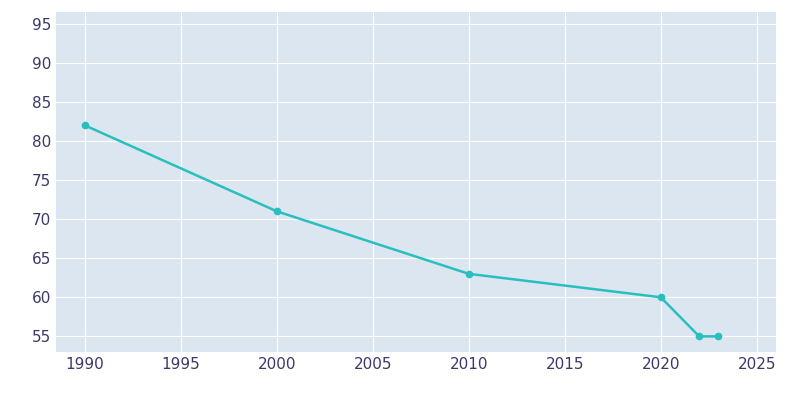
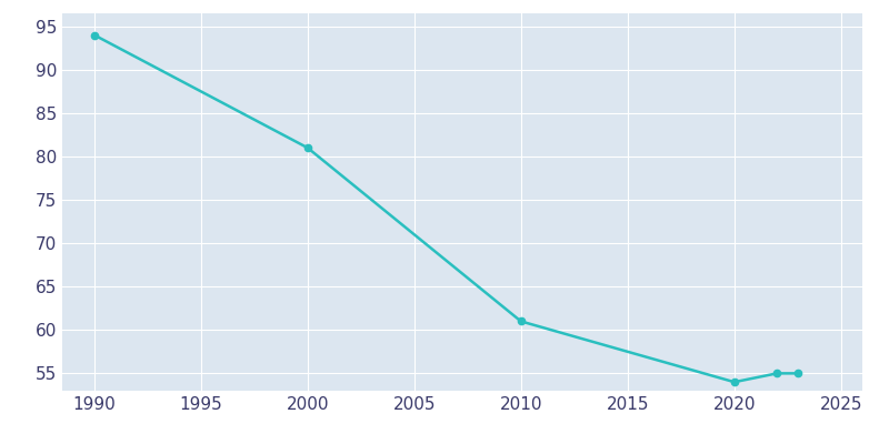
1990: 82 -> 94
2000: 71 -> 81
2010: 63 -> 61
2020: 60 -> 54
